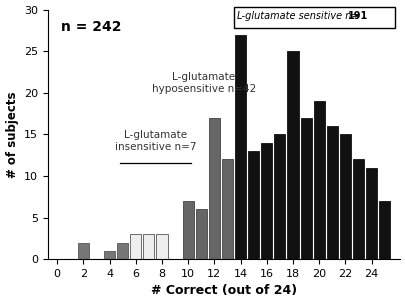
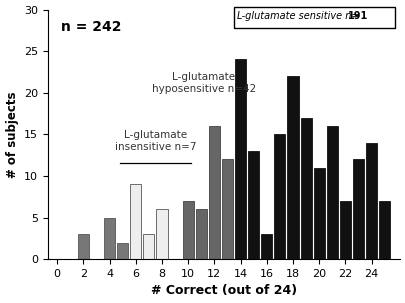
2: 2 -> 3
4: 1 -> 5
6: 3 -> 9
8: 3 -> 6
12: 17 -> 16
14: 27 -> 24
16: 14 -> 3
18: 25 -> 22
20: 19 -> 11
22: 15 -> 7
24: 11 -> 14
